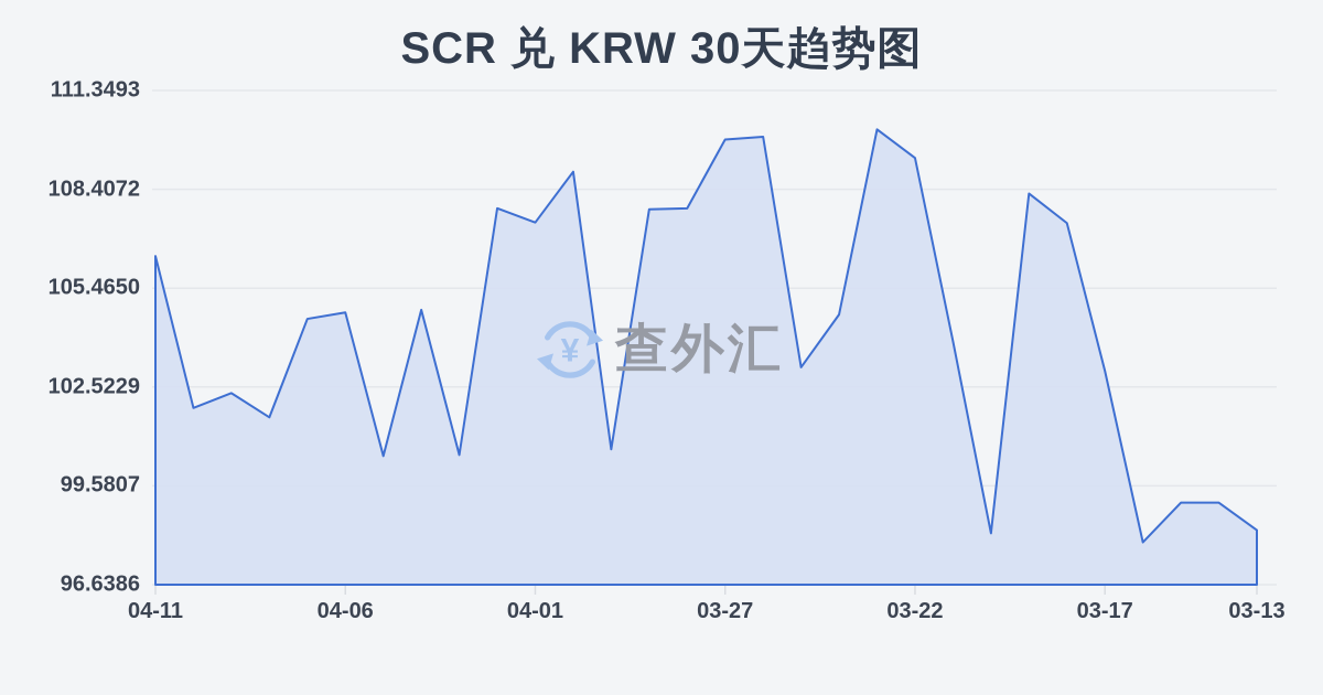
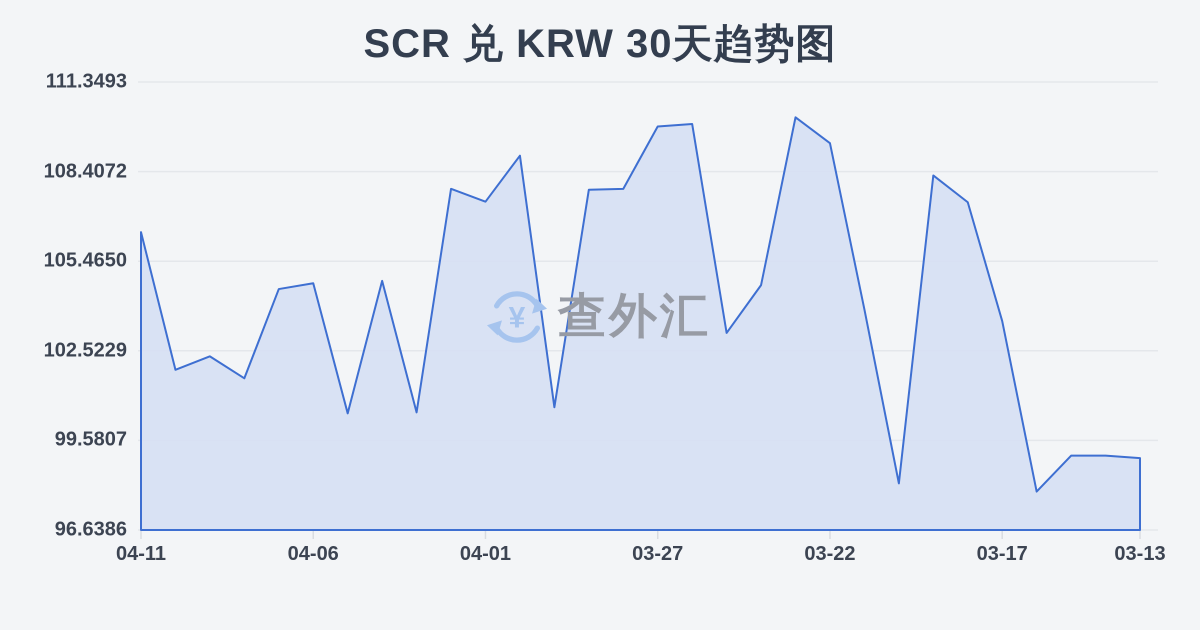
03-17: 103.0 -> 103.5
03-13: 98.3 -> 99.0
